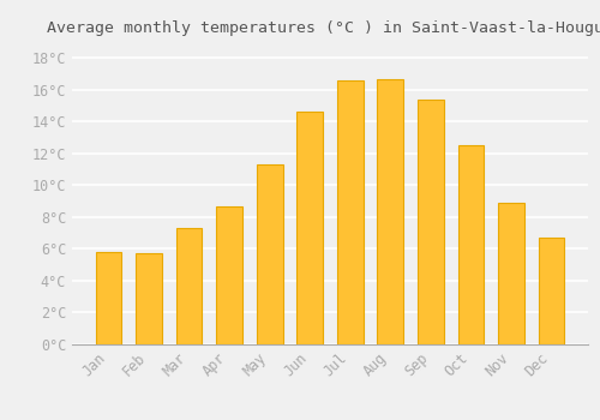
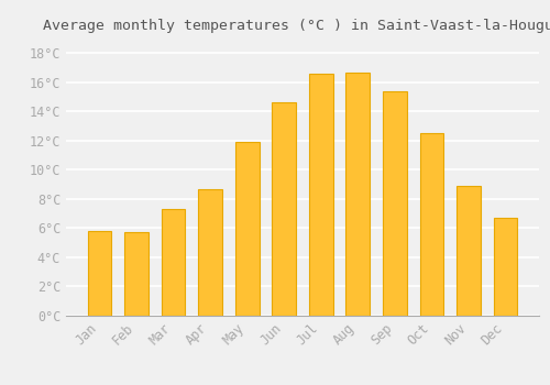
May: 11.3°C -> 11.9°C
